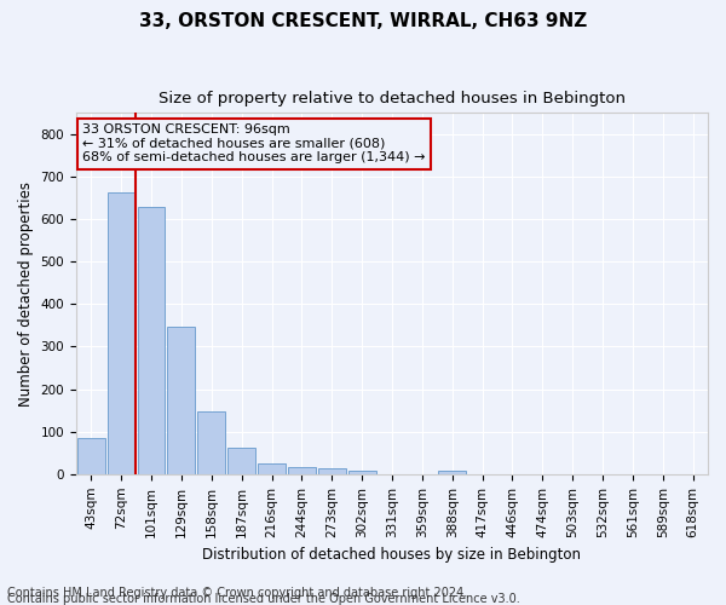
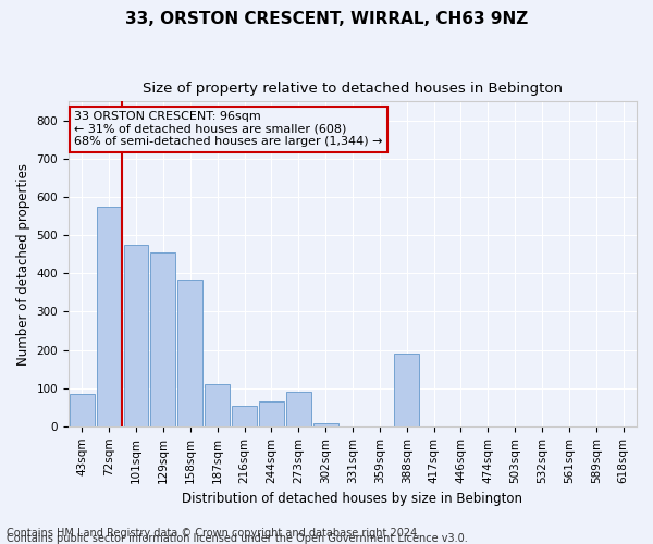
72sqm: 662 -> 575
101sqm: 630 -> 475
129sqm: 347 -> 455
158sqm: 147 -> 385
187sqm: 63 -> 110
216sqm: 25 -> 55
244sqm: 17 -> 65
273sqm: 15 -> 90
388sqm: 8 -> 190
